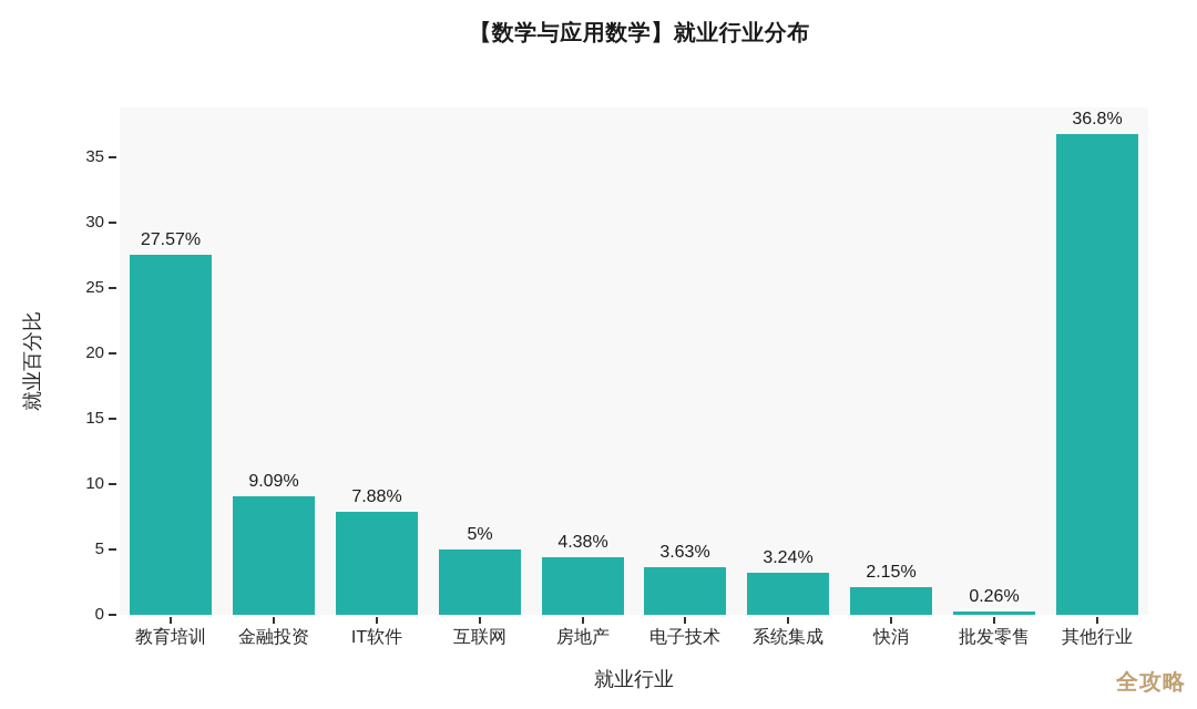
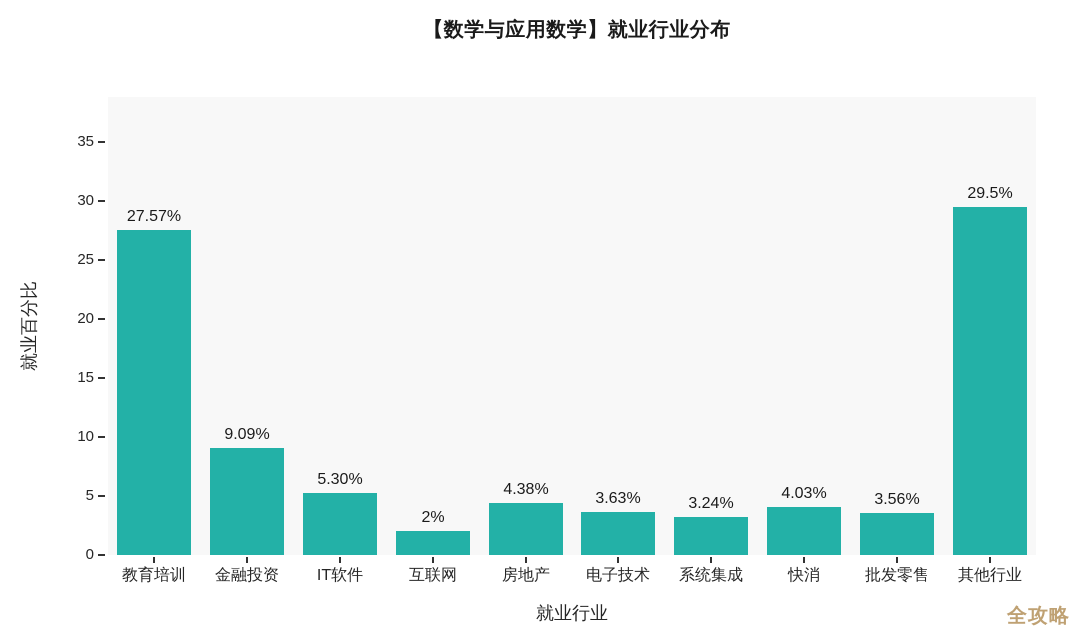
IT软件: 7.88% -> 5.30%
互联网: 5% -> 2%
快消: 2.15% -> 4.03%
批发零售: 0.26% -> 3.56%
其他行业: 36.8% -> 29.5%
